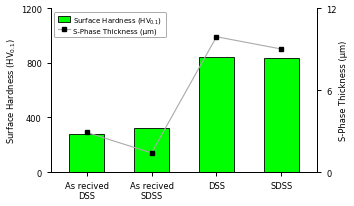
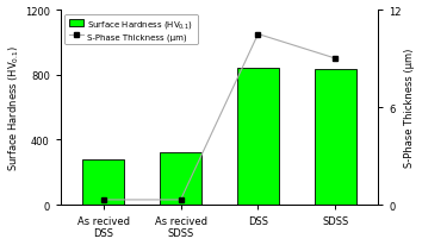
S-Phase Thickness (μm)/As recived DSS: 2.9 -> 0.3
S-Phase Thickness (μm)/As recived SDSS: 1.4 -> 0.3
S-Phase Thickness (μm)/DSS: 9.9 -> 10.5
